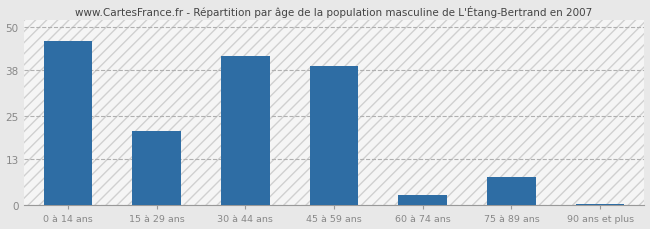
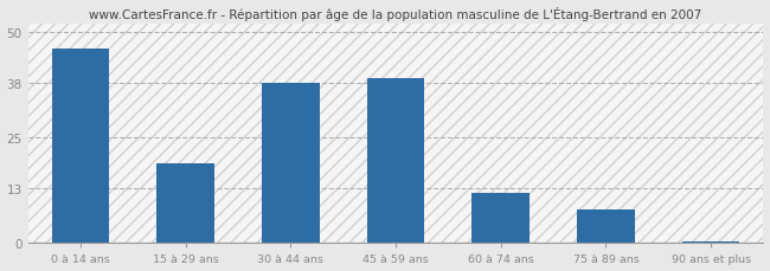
15 à 29 ans: 21.0 -> 19.0
30 à 44 ans: 42.0 -> 38.0
60 à 74 ans: 3.0 -> 12.0
